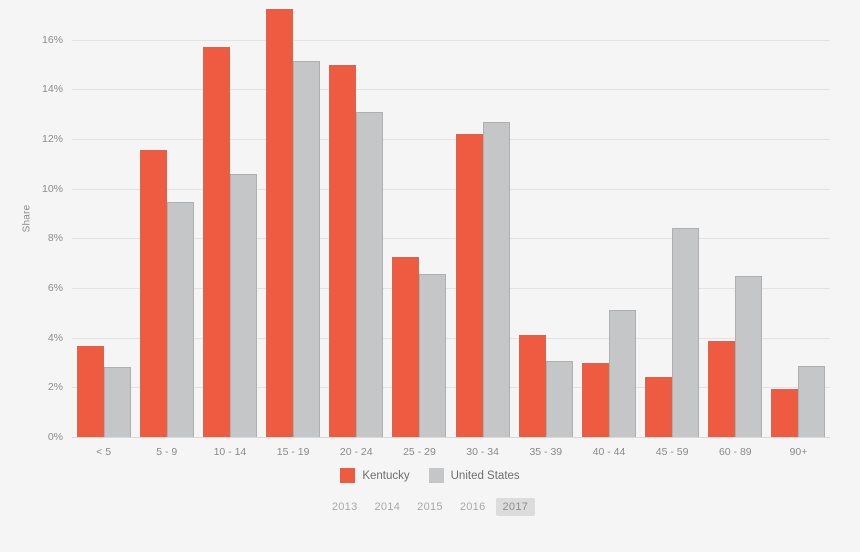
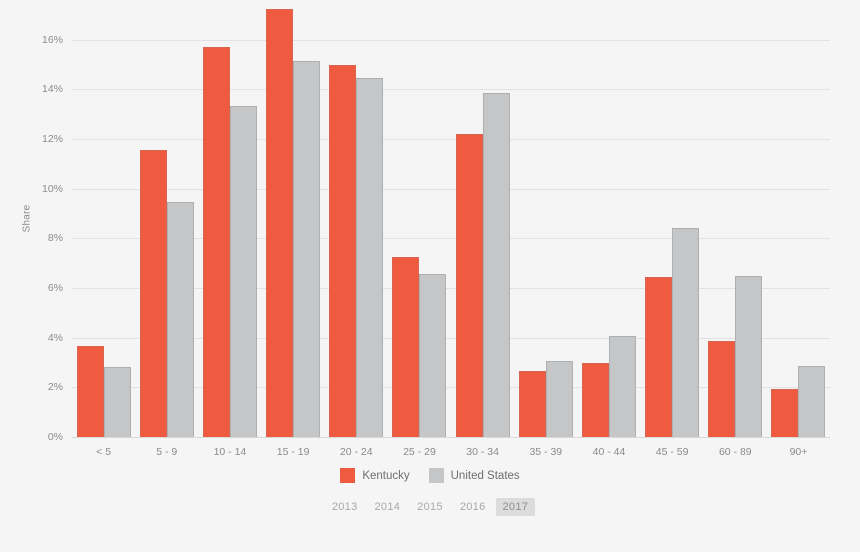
United States/10 - 14: 10.6% -> 13.3%
United States/20 - 24: 13.1% -> 14.4%
United States/30 - 34: 12.7% -> 13.8%
Kentucky/35 - 39: 4.1% -> 2.6%
United States/40 - 44: 5.1% -> 4.0%
Kentucky/45 - 59: 2.4% -> 6.5%
